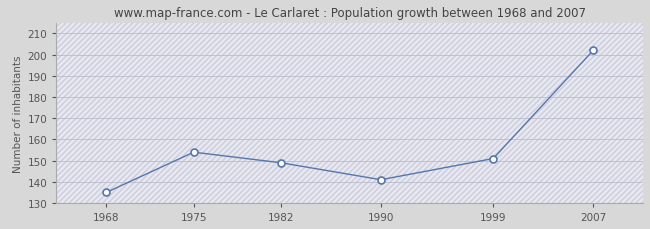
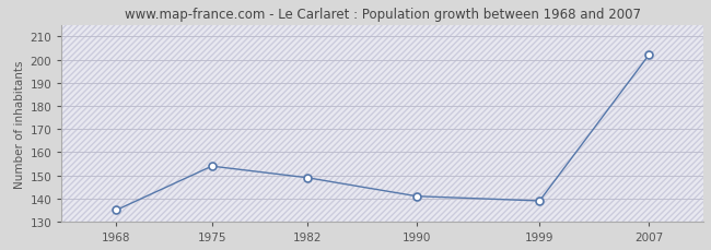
1999: 151 -> 139
